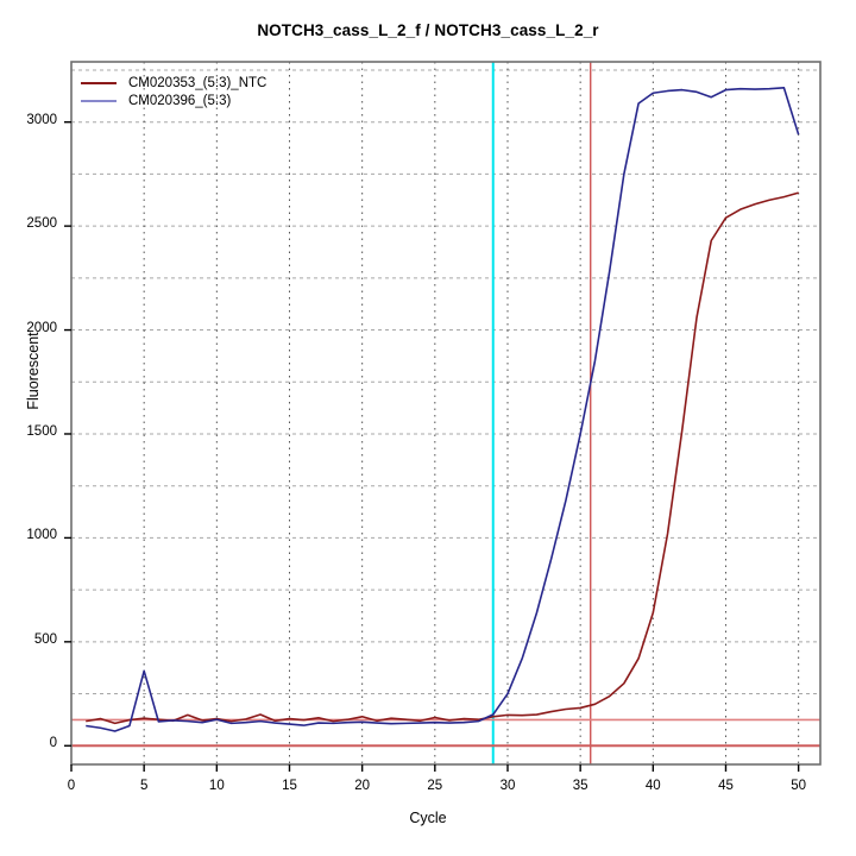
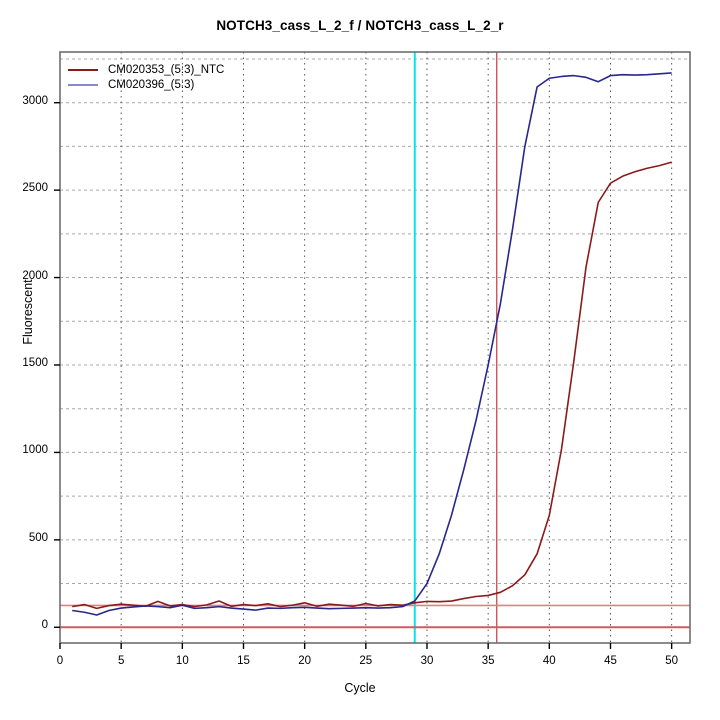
CM020396_(5:3)/5: 360 -> 110
CM020396_(5:3)/50: 2940 -> 3170
